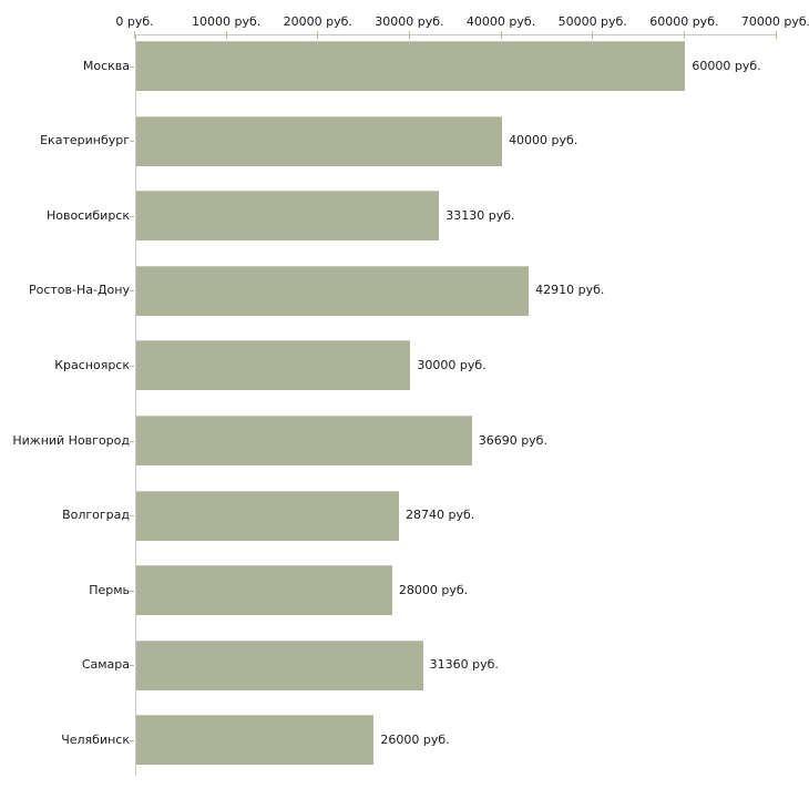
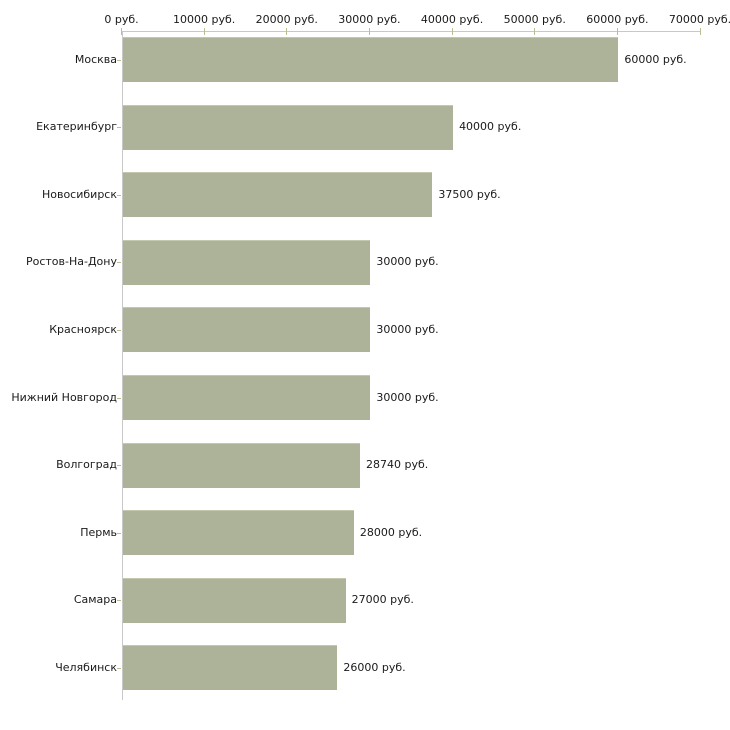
Новосибирск: 33130 -> 37500
Ростов-На-Дону: 42910 -> 30000
Нижний Новгород: 36690 -> 30000
Самара: 31360 -> 27000
